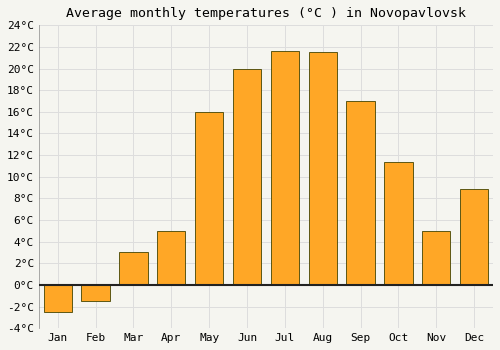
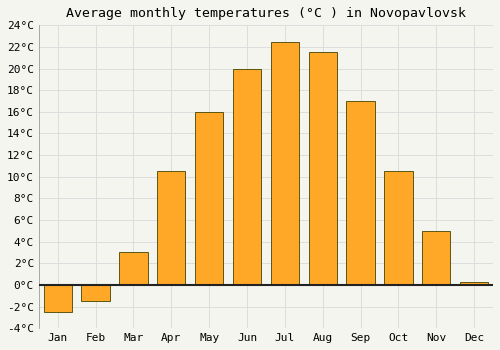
Apr: 5.0°C -> 10.5°C
Jul: 21.6°C -> 22.5°C
Oct: 11.4°C -> 10.5°C
Dec: 8.9°C -> 0.3°C
